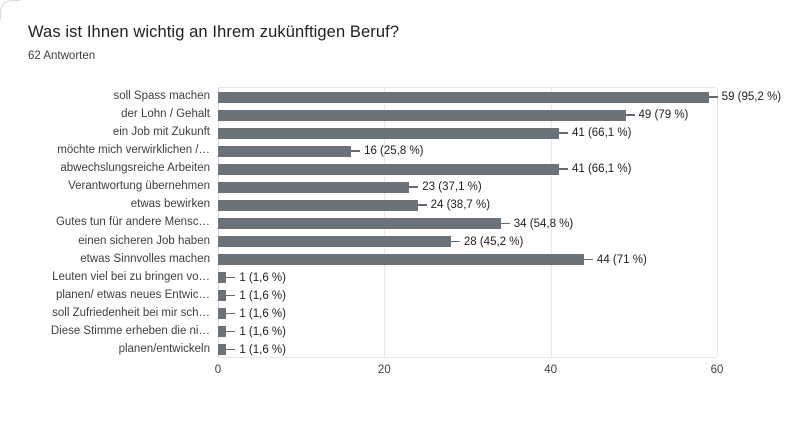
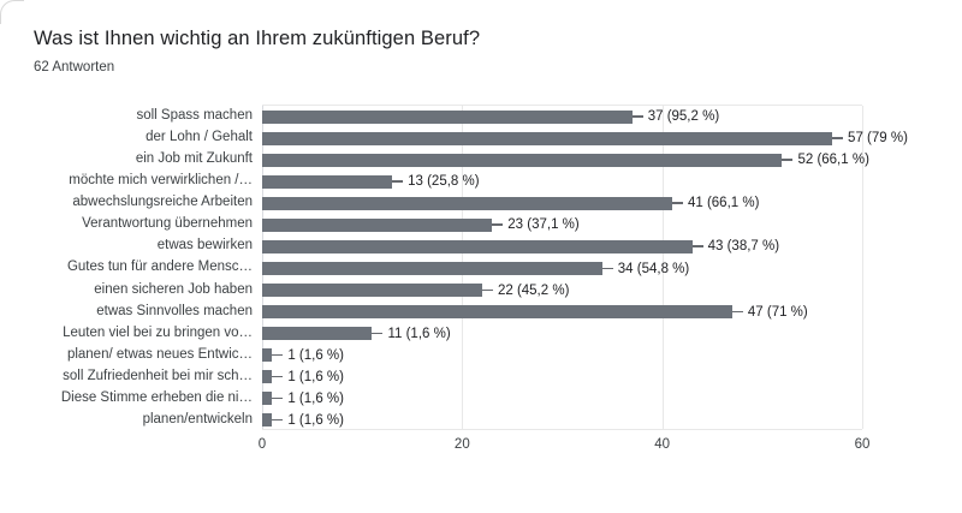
soll Spass machen: 59 -> 37
der Lohn / Gehalt: 49 -> 57
ein Job mit Zukunft: 41 -> 52
möchte mich verwirklichen /…: 16 -> 13
etwas bewirken: 24 -> 43
einen sicheren Job haben: 28 -> 22
etwas Sinnvolles machen: 44 -> 47
Leuten viel bei zu bringen vo…: 1 -> 11
